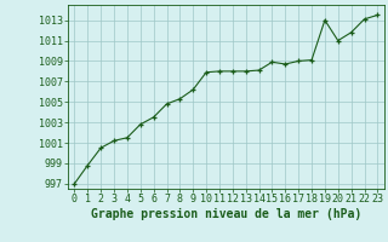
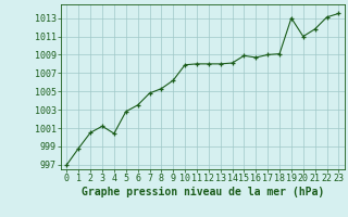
4: 1001.5 -> 1000.4
